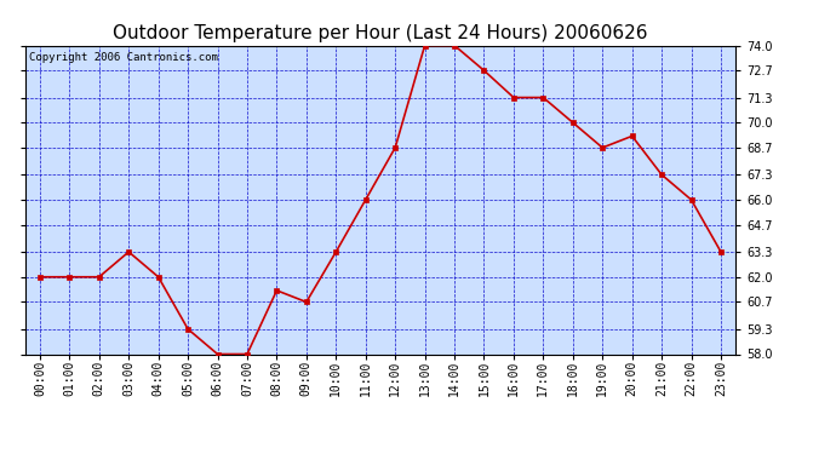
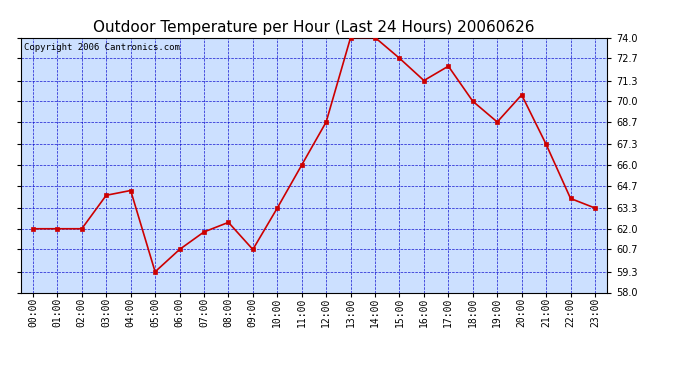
03:00: 63.3 -> 64.1
04:00: 62.0 -> 64.4
06:00: 58.0 -> 60.7
07:00: 58.0 -> 61.8
08:00: 61.3 -> 62.4
17:00: 71.3 -> 72.2
20:00: 69.3 -> 70.4
22:00: 66.0 -> 63.9
